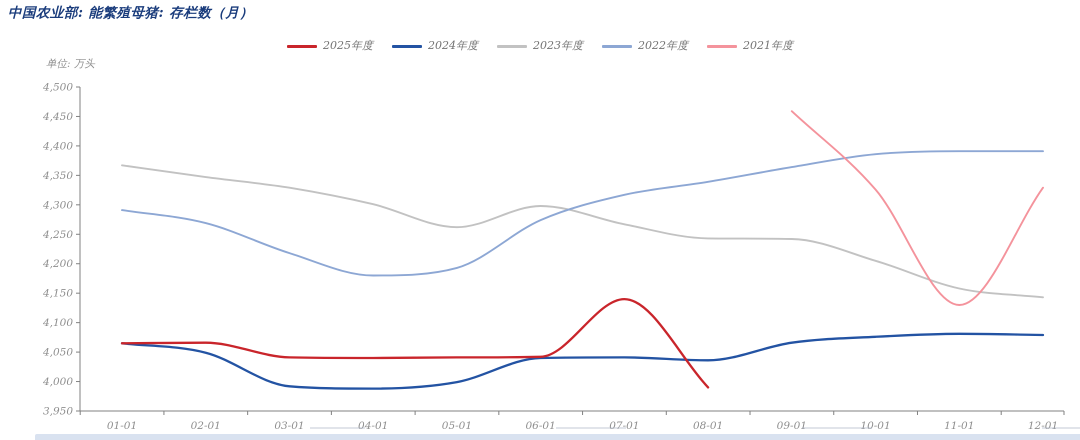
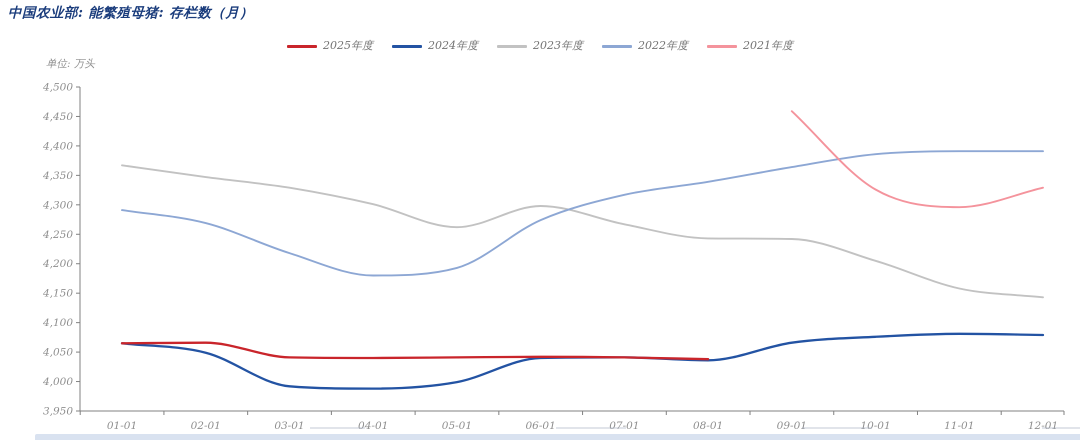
2025年度/07-01: 4140 -> 4040
2025年度/08-01: 3990 -> 4040
2021年度/11-01: 4130 -> 4300
